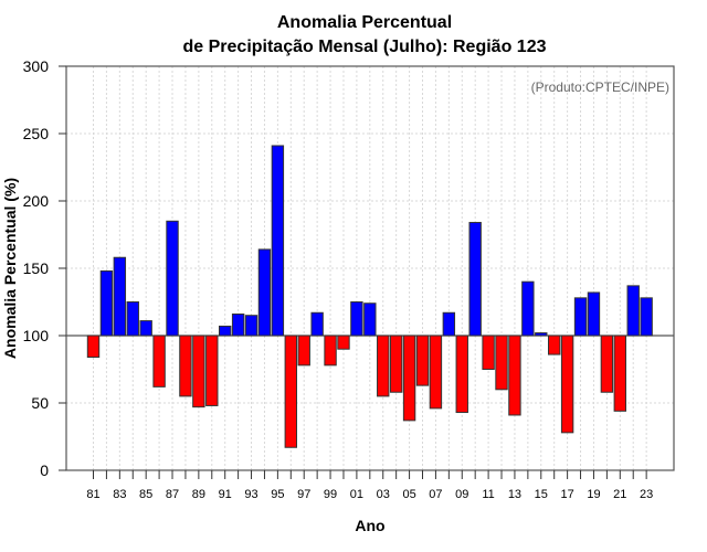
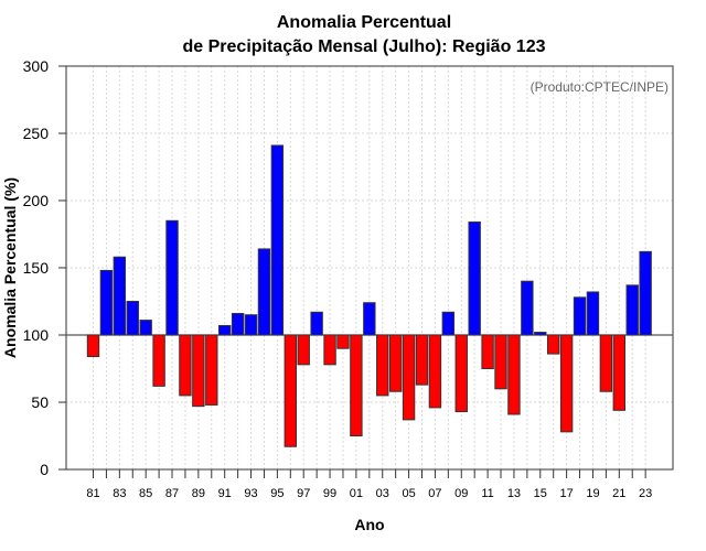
01: 125 -> 25
23: 128 -> 162
